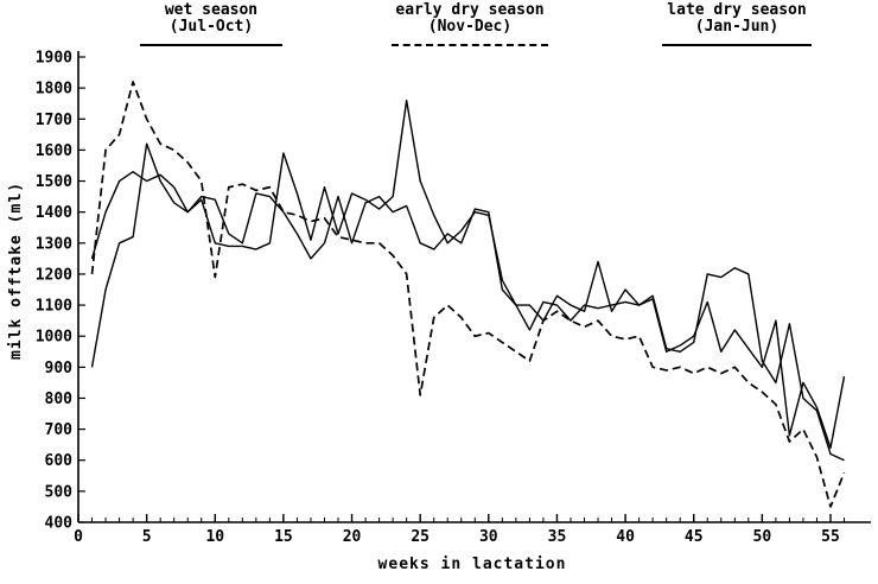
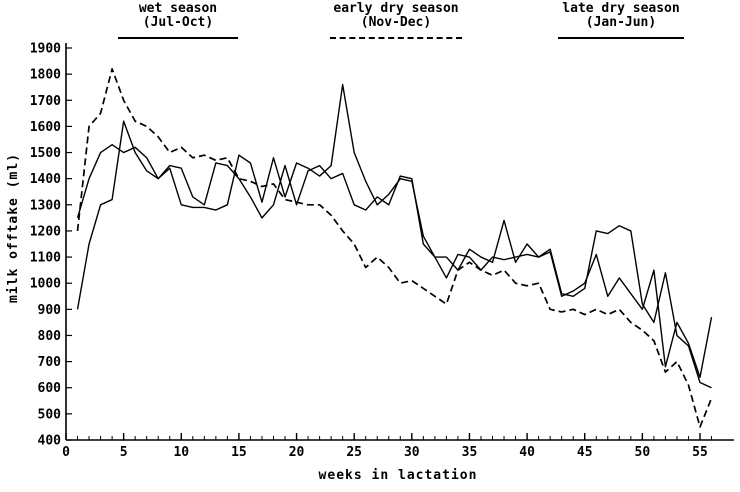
early dry season (Nov-Dec)/10: 1190 -> 1520
wet season (Jul-Oct)/15: 1590 -> 1490
early dry season (Nov-Dec)/25: 810 -> 1150
